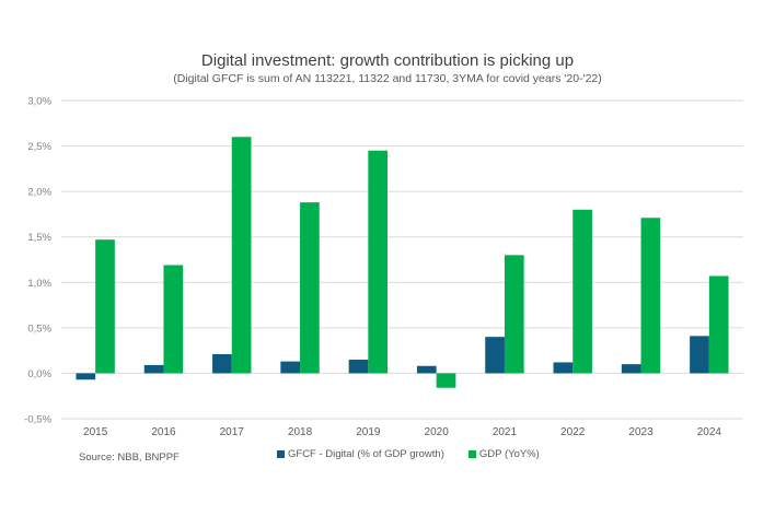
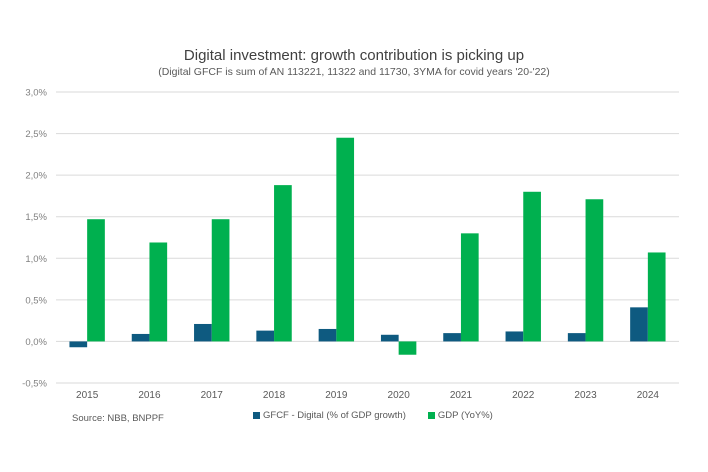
GDP (YoY%)/2017: 2,6% -> 1,5%
GFCF - Digital (% of GDP growth)/2021: 0,4% -> 0,1%
